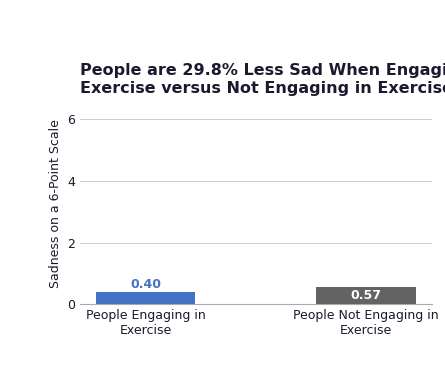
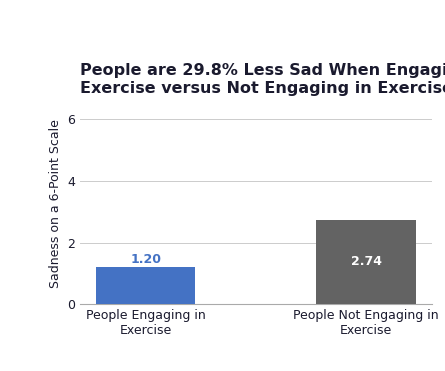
People Engaging in Exercise: 0.40 -> 1.20
People Not Engaging in Exercise: 0.57 -> 2.74
